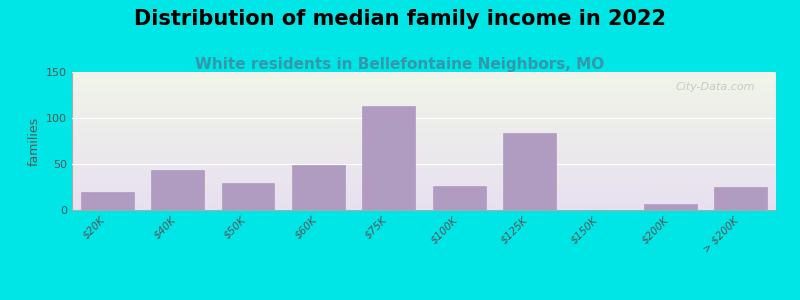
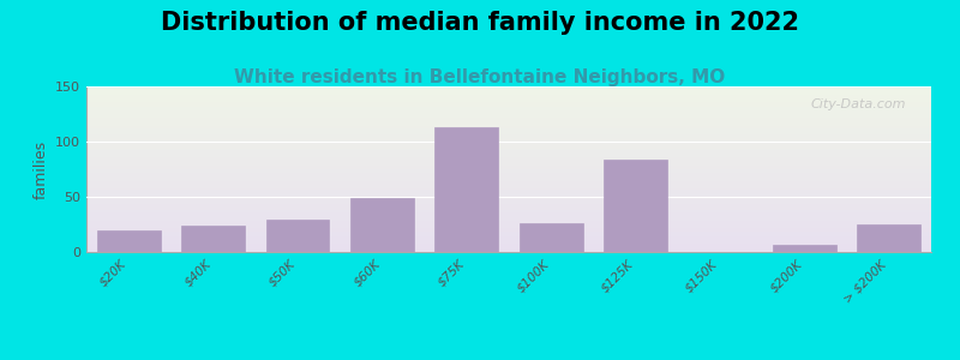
$40K: 44 -> 24
